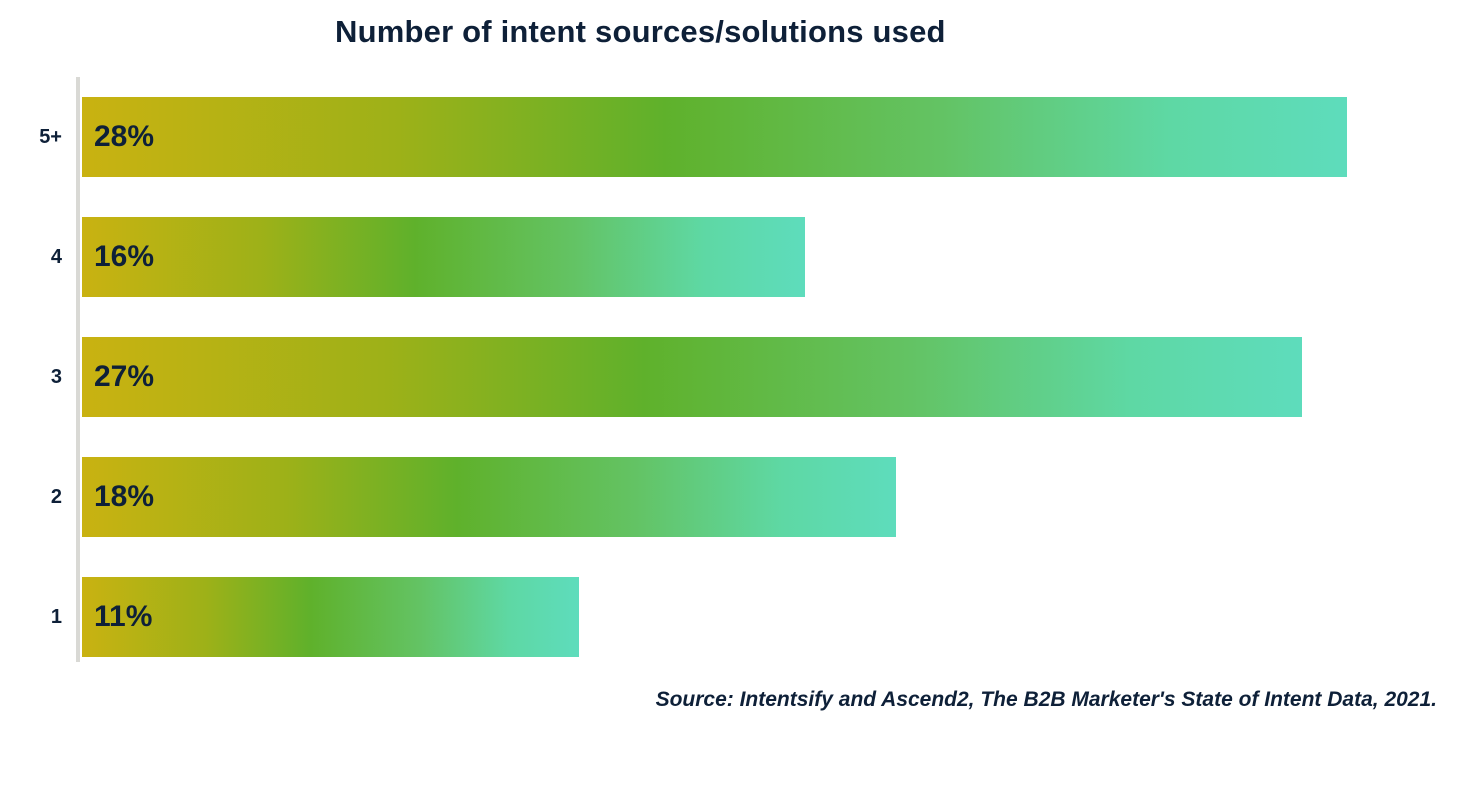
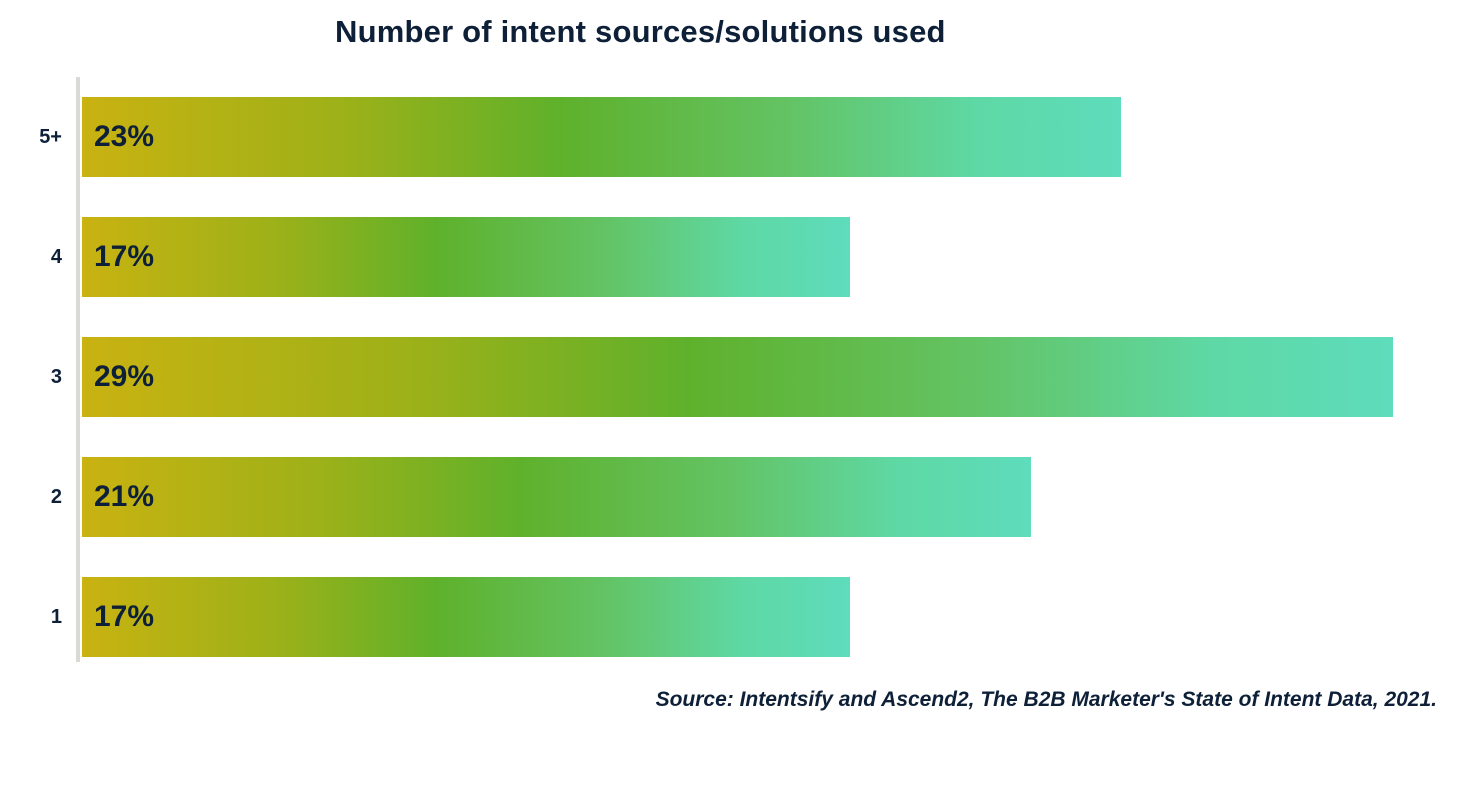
5+: 28% -> 23%
4: 16% -> 17%
3: 27% -> 29%
2: 18% -> 21%
1: 11% -> 17%
